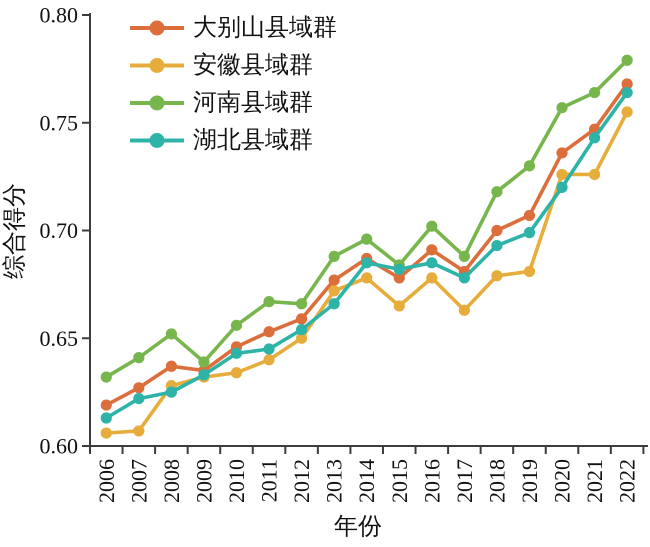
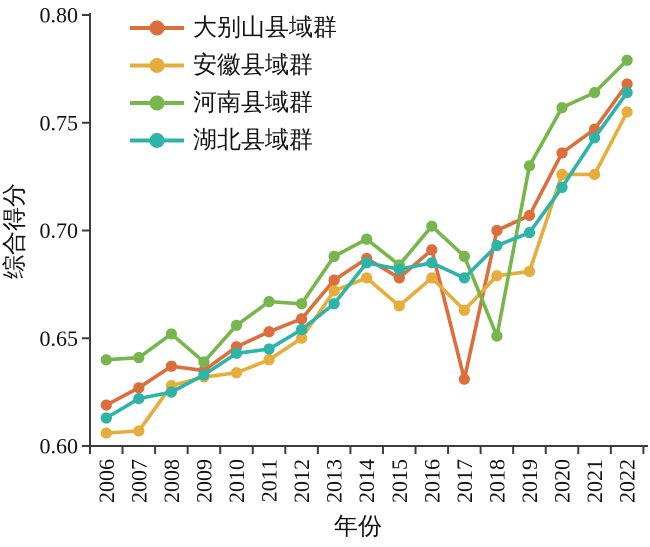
河南县域群/2006: 0.632 -> 0.640
大别山县域群/2017: 0.681 -> 0.631
河南县域群/2018: 0.718 -> 0.651
